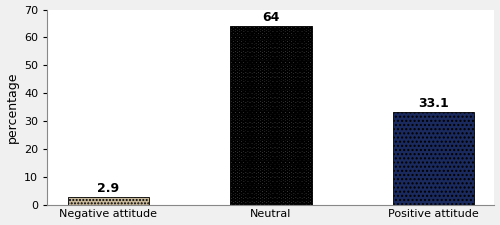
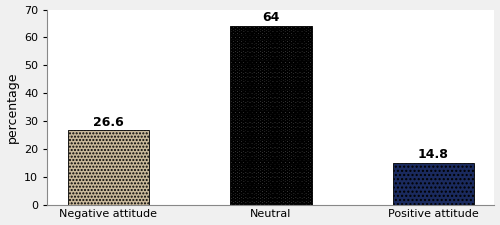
Negative attitude: 2.9 -> 26.6
Positive attitude: 33.1 -> 14.8
